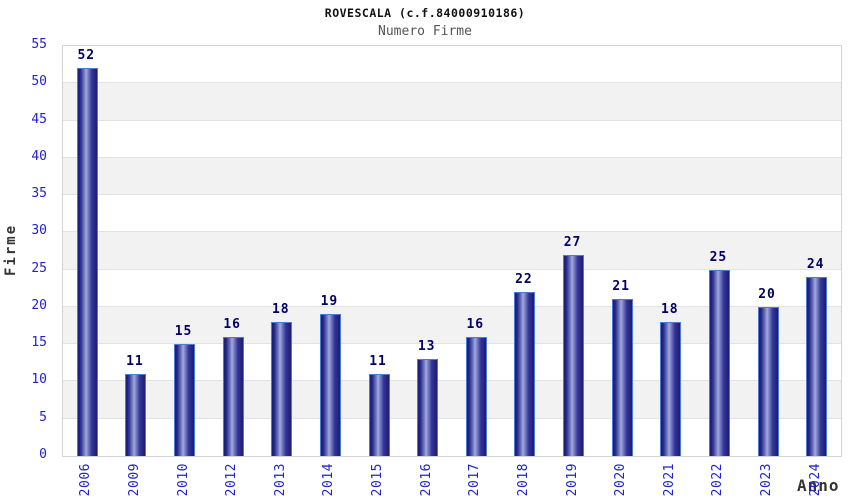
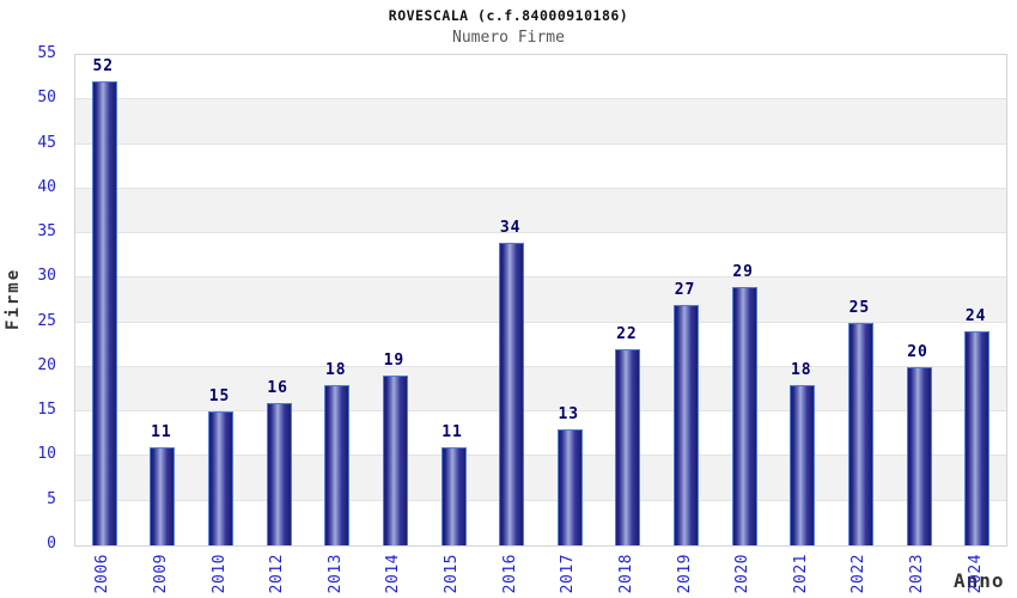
2016: 13 -> 34
2017: 16 -> 13
2020: 21 -> 29
